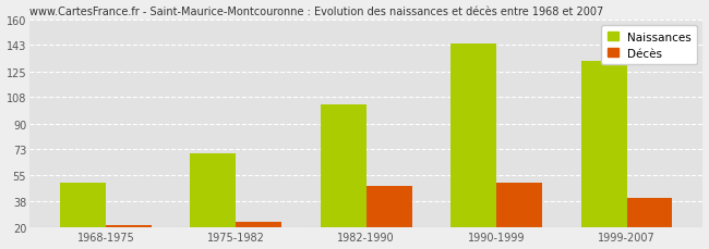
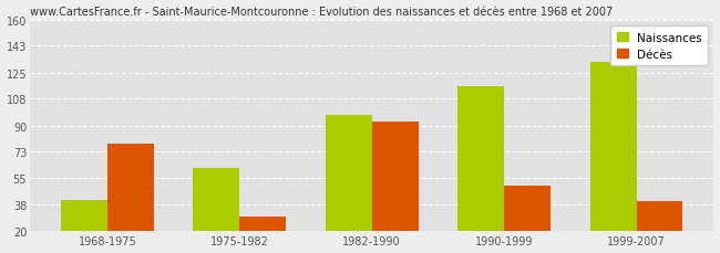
Naissances/1968-1975: 50 -> 41
Décès/1968-1975: 22 -> 78
Naissances/1975-1982: 70 -> 62
Décès/1975-1982: 24 -> 30
Naissances/1982-1990: 103 -> 97
Décès/1982-1990: 48 -> 93
Naissances/1990-1999: 144 -> 116
